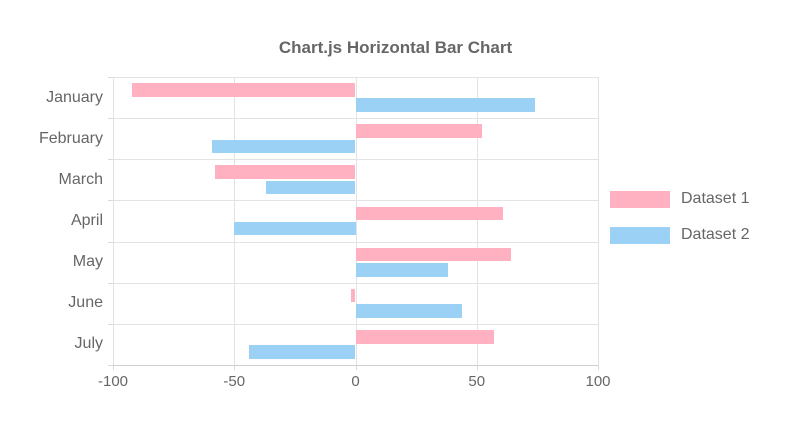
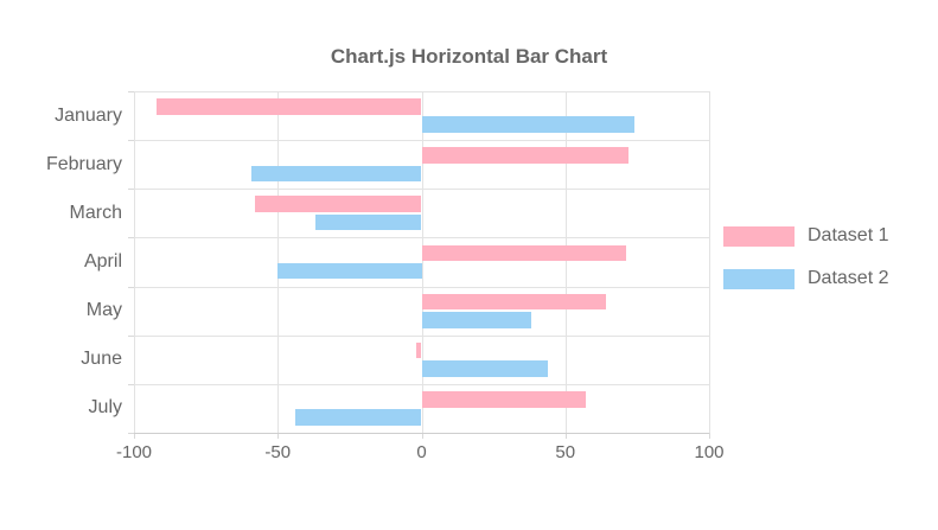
Dataset 1/February: 52 -> 72
Dataset 1/April: 61 -> 71
